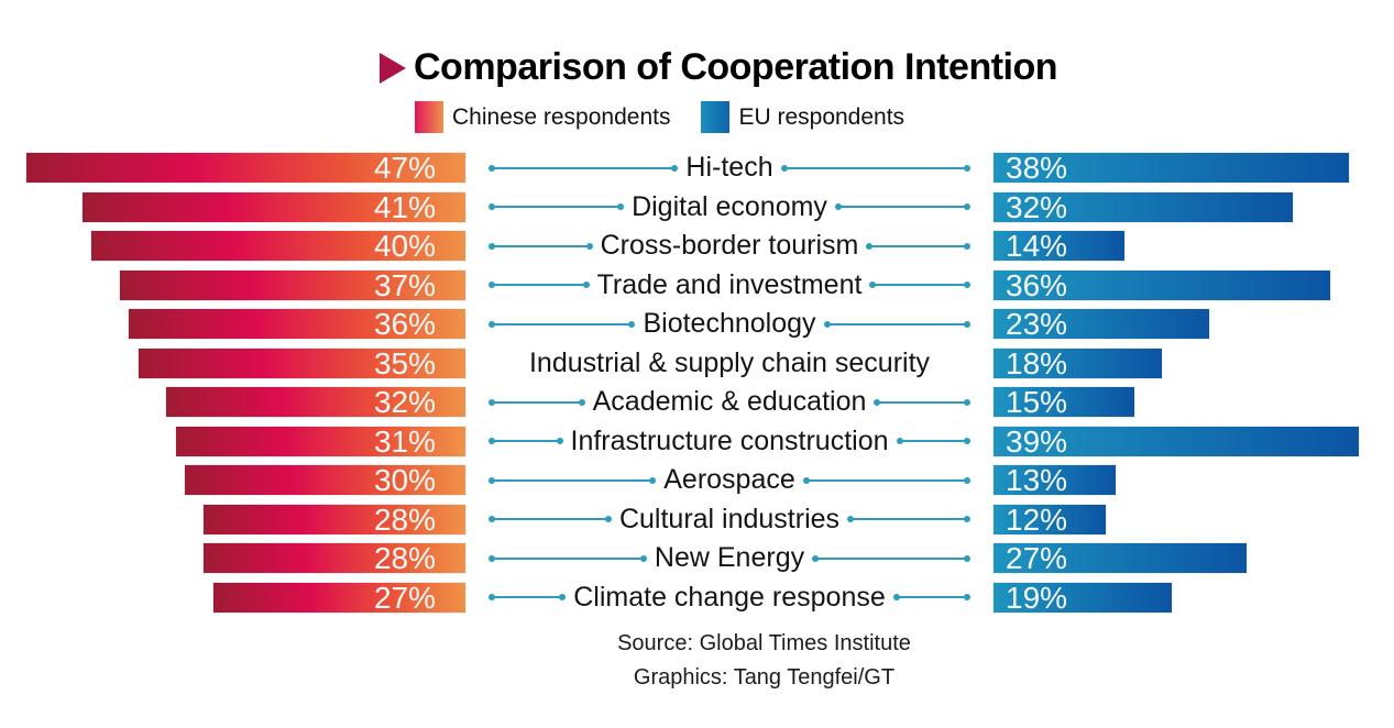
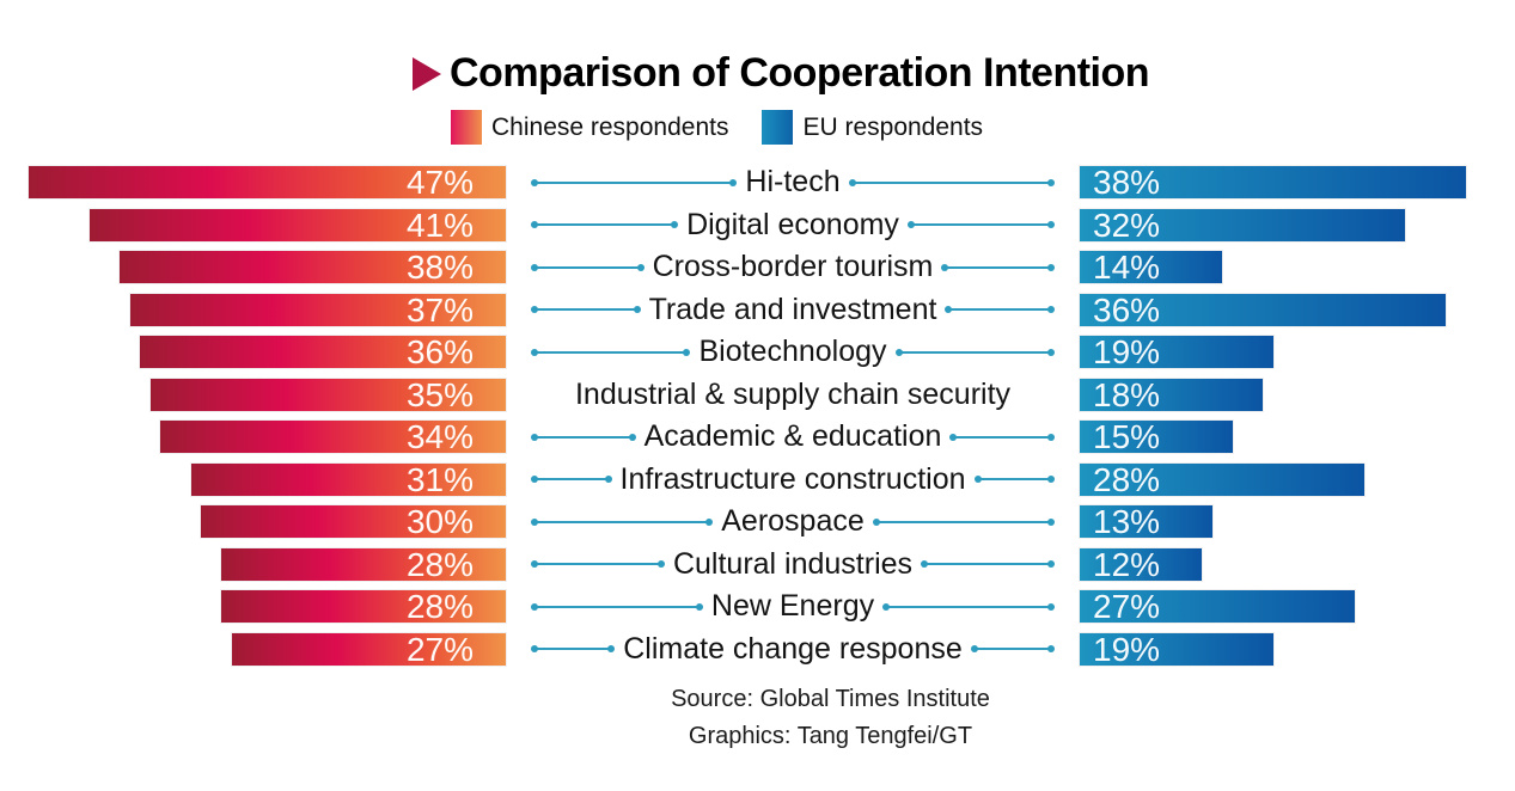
Chinese respondents/Cross-border tourism: 40% -> 38%
EU respondents/Biotechnology: 23% -> 19%
Chinese respondents/Academic & education: 32% -> 34%
EU respondents/Infrastructure construction: 39% -> 28%
